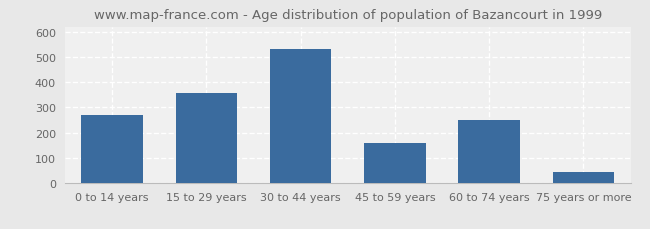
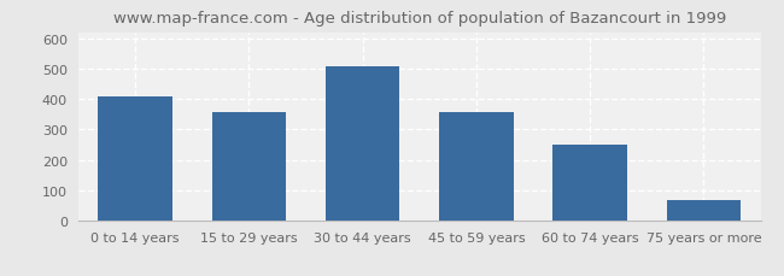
0 to 14 years: 270 -> 410
30 to 44 years: 530 -> 506
45 to 59 years: 160 -> 356
75 years or more: 45 -> 67
